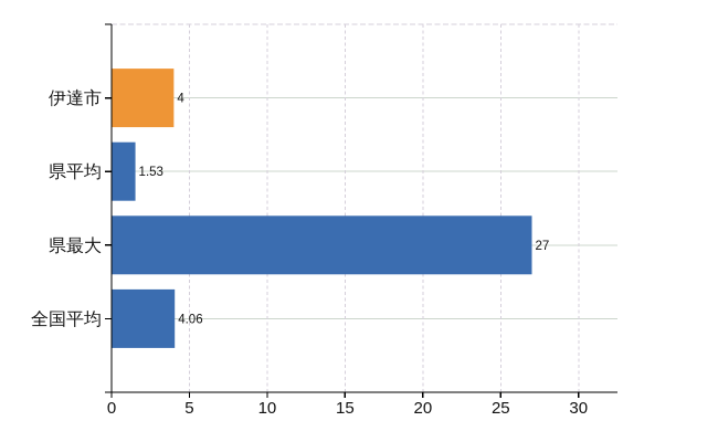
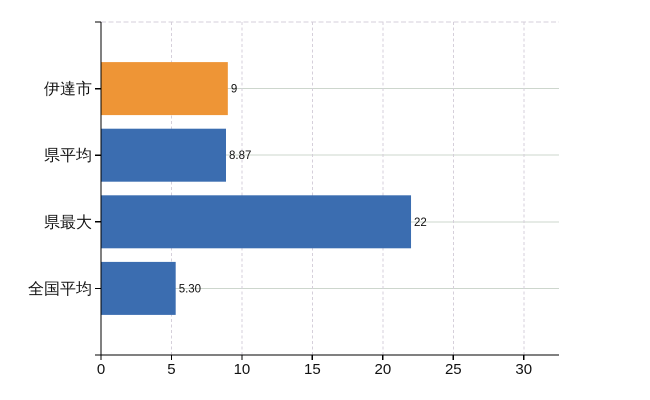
伊達市: 4 -> 9
県平均: 1.53 -> 8.87
県最大: 27 -> 22
全国平均: 4.06 -> 5.30
